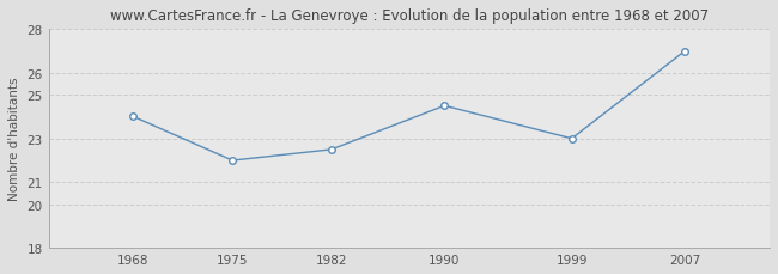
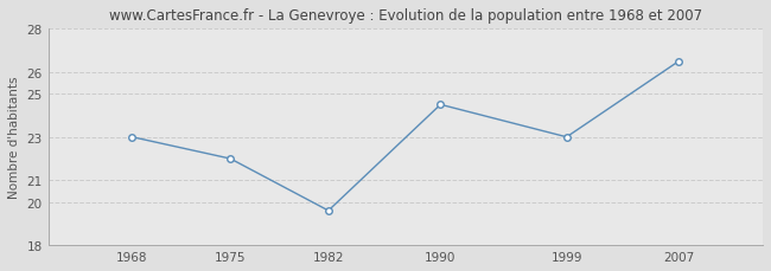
1968: 24.0 -> 23.0
1982: 22.5 -> 19.6
2007: 27.0 -> 26.5
